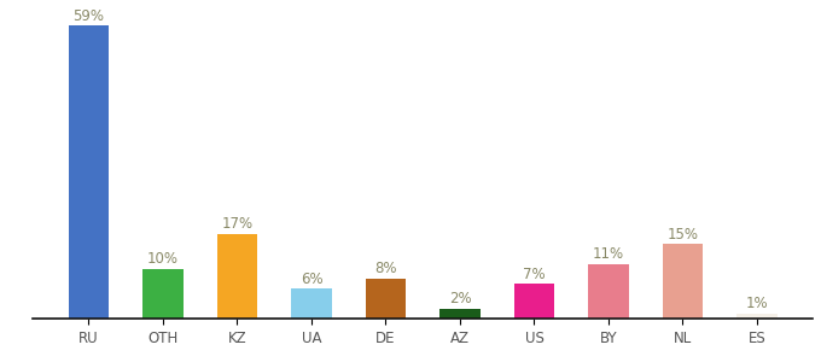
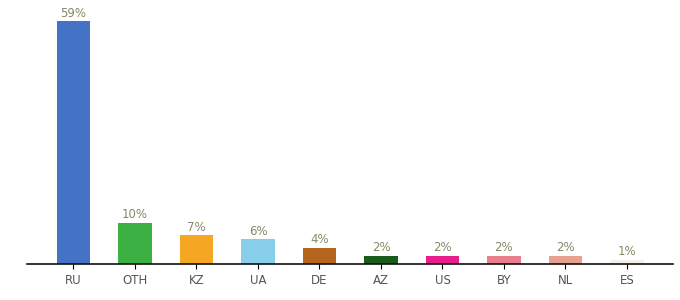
KZ: 17% -> 7%
DE: 8% -> 4%
US: 7% -> 2%
BY: 11% -> 2%
NL: 15% -> 2%
